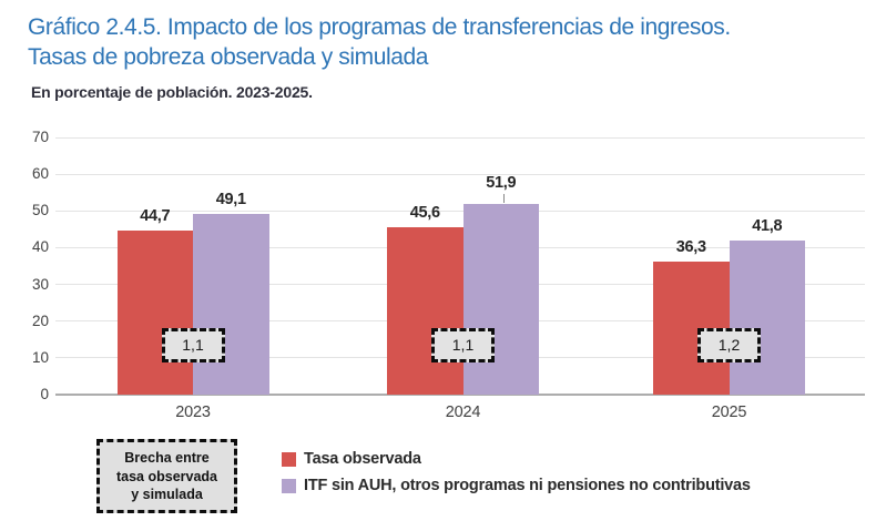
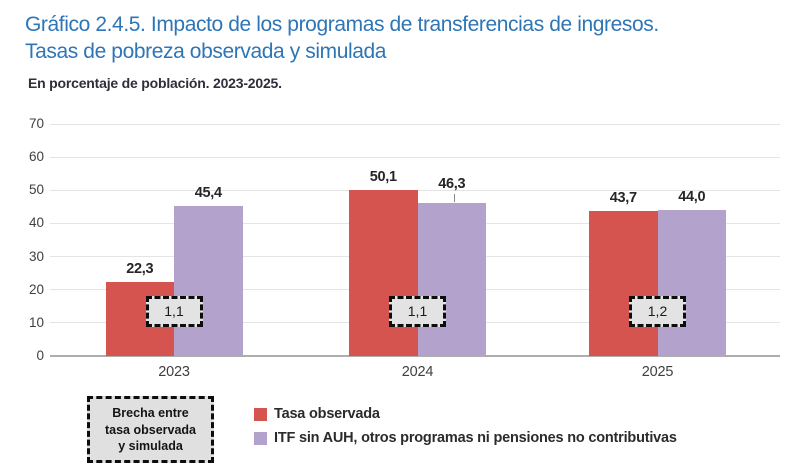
Tasa observada/2023: 44,7 -> 22,3
ITF sin AUH, otros programas ni pensiones no contributivas/2023: 49,1 -> 45,4
Tasa observada/2024: 45,6 -> 50,1
ITF sin AUH, otros programas ni pensiones no contributivas/2024: 51,9 -> 46,3
Tasa observada/2025: 36,3 -> 43,7
ITF sin AUH, otros programas ni pensiones no contributivas/2025: 41,8 -> 44,0
